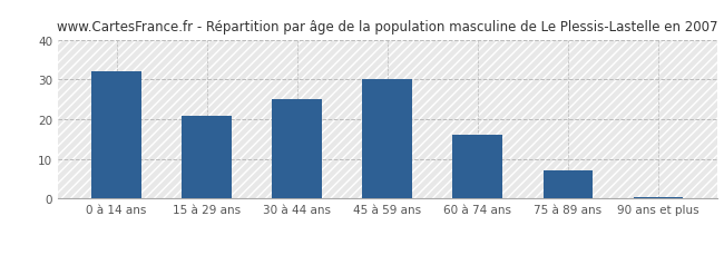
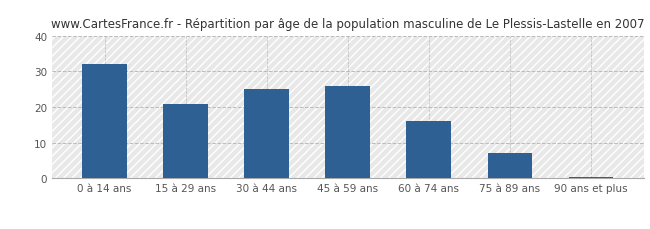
45 à 59 ans: 30.0 -> 26.0
